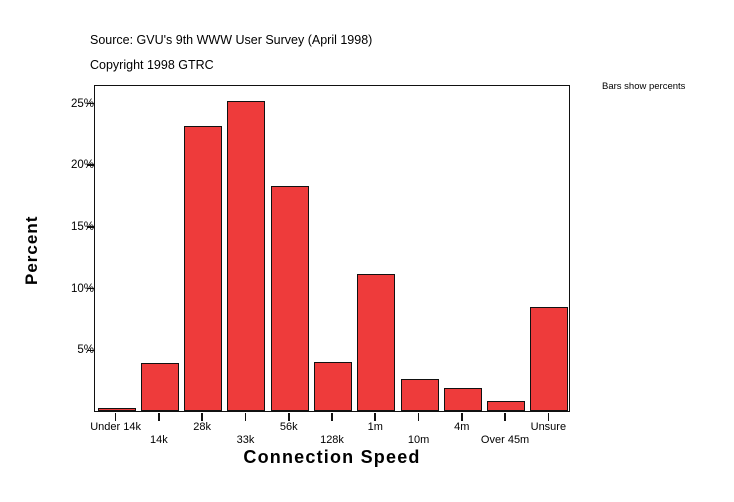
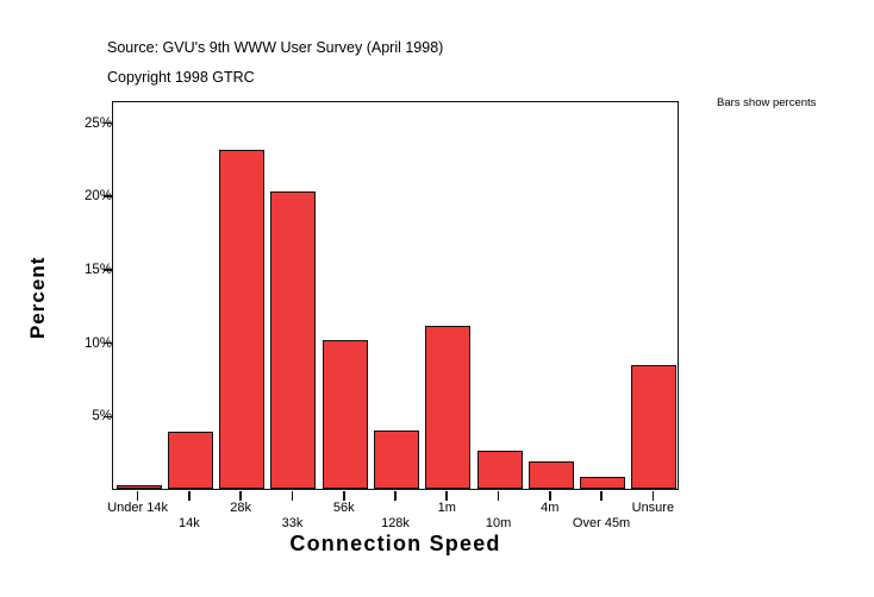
33k: 25.1% -> 20.3%
56k: 18.2% -> 10.1%
